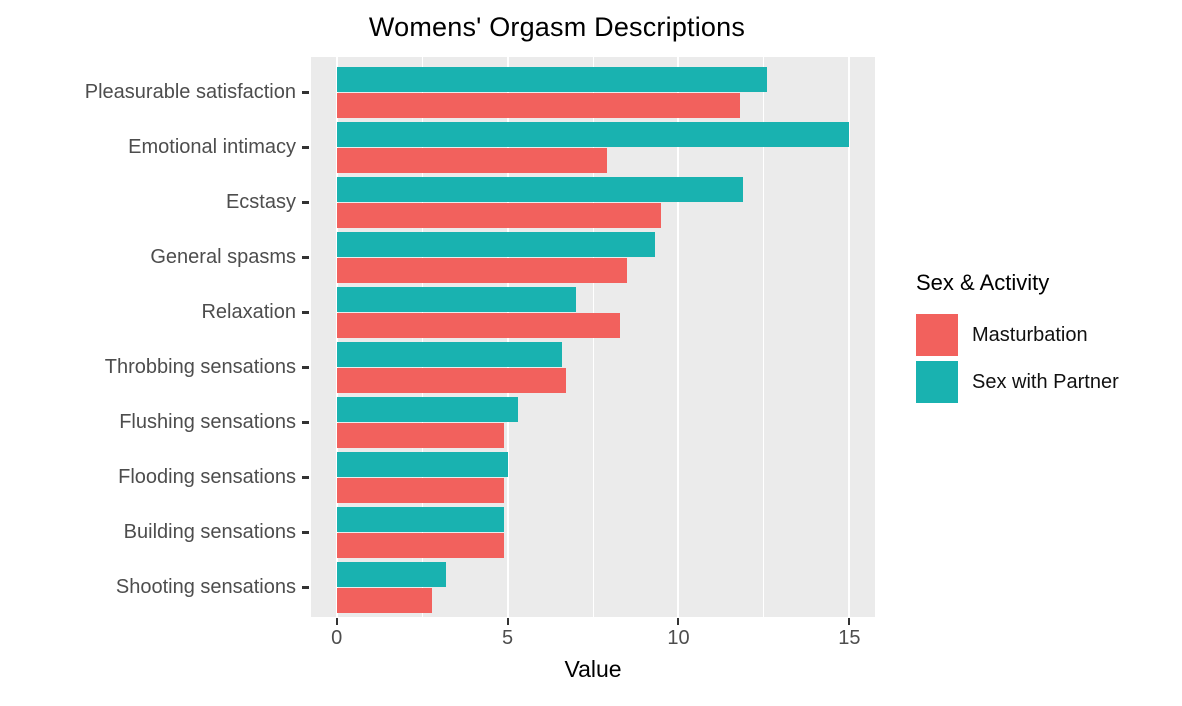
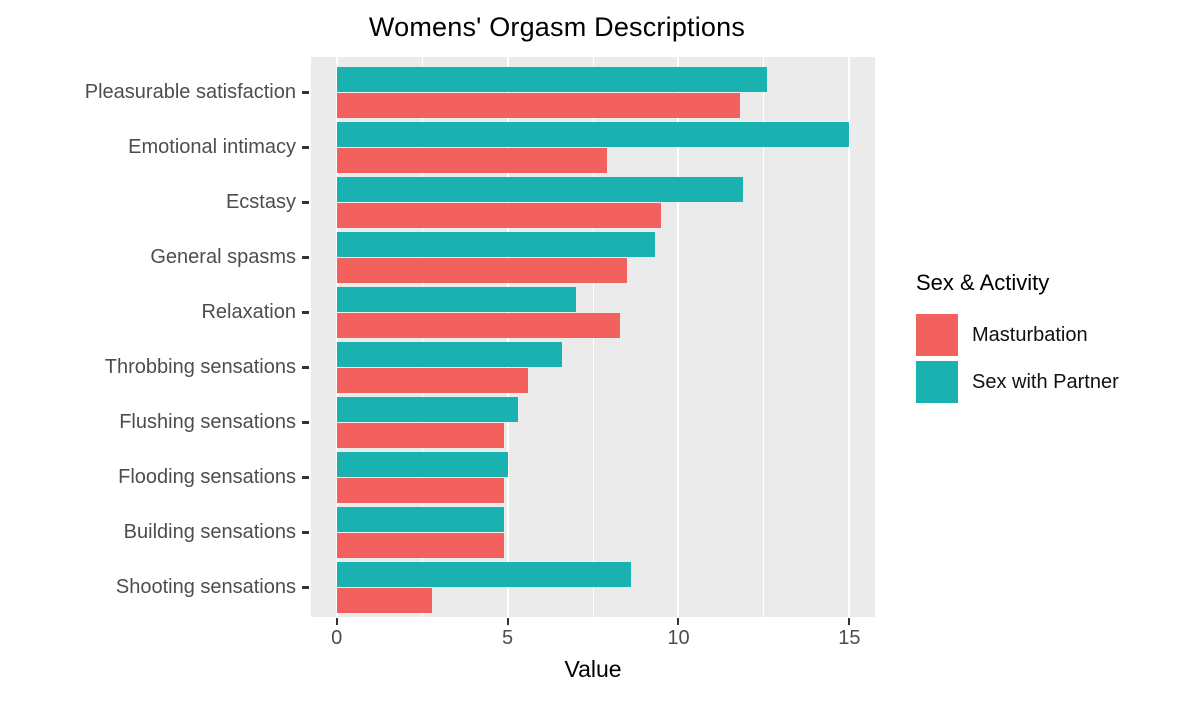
Masturbation/Throbbing sensations: 6.7 -> 5.6
Sex with Partner/Shooting sensations: 3.2 -> 8.6
